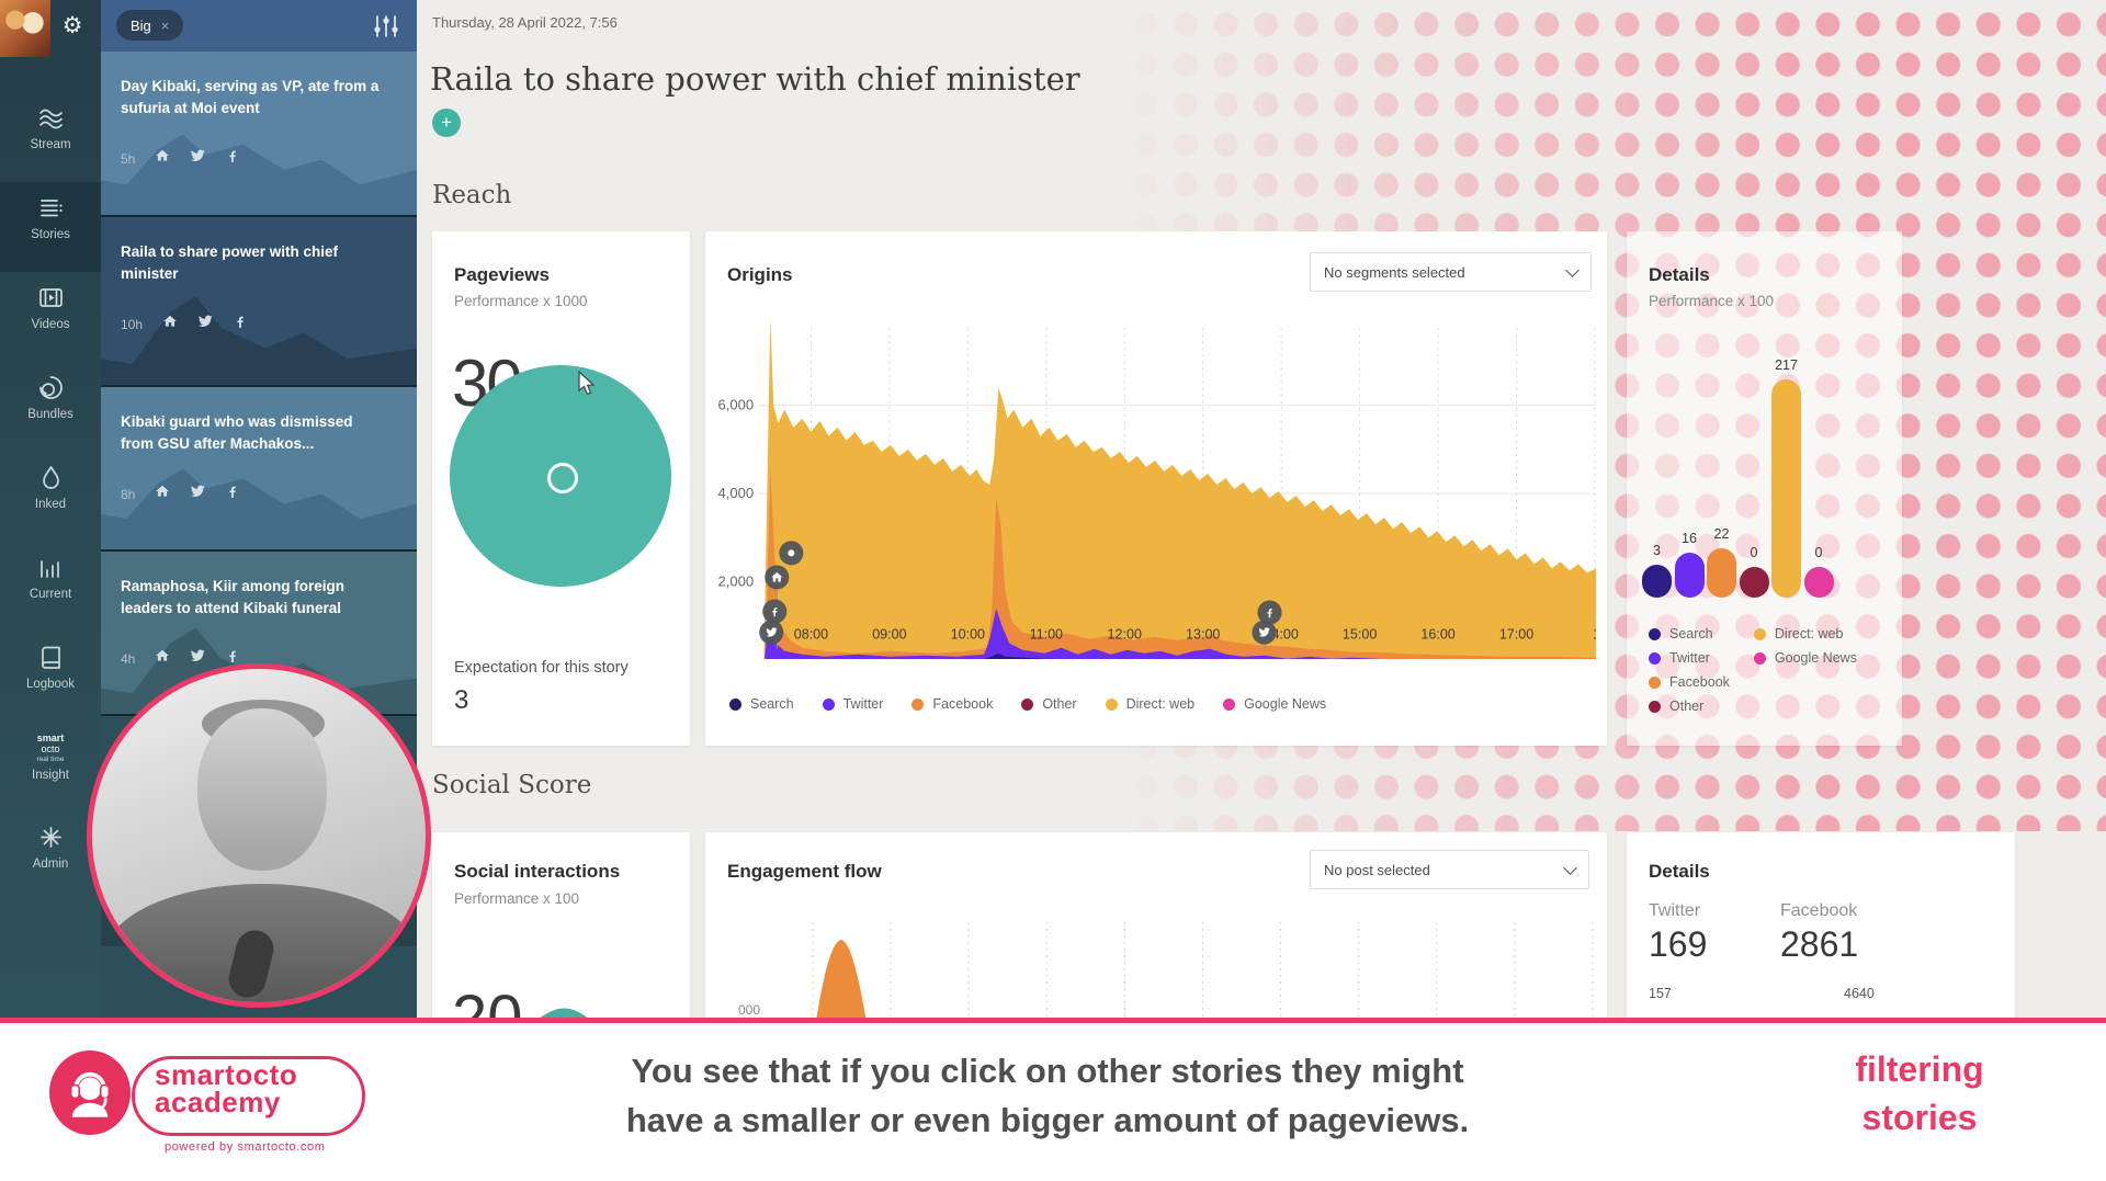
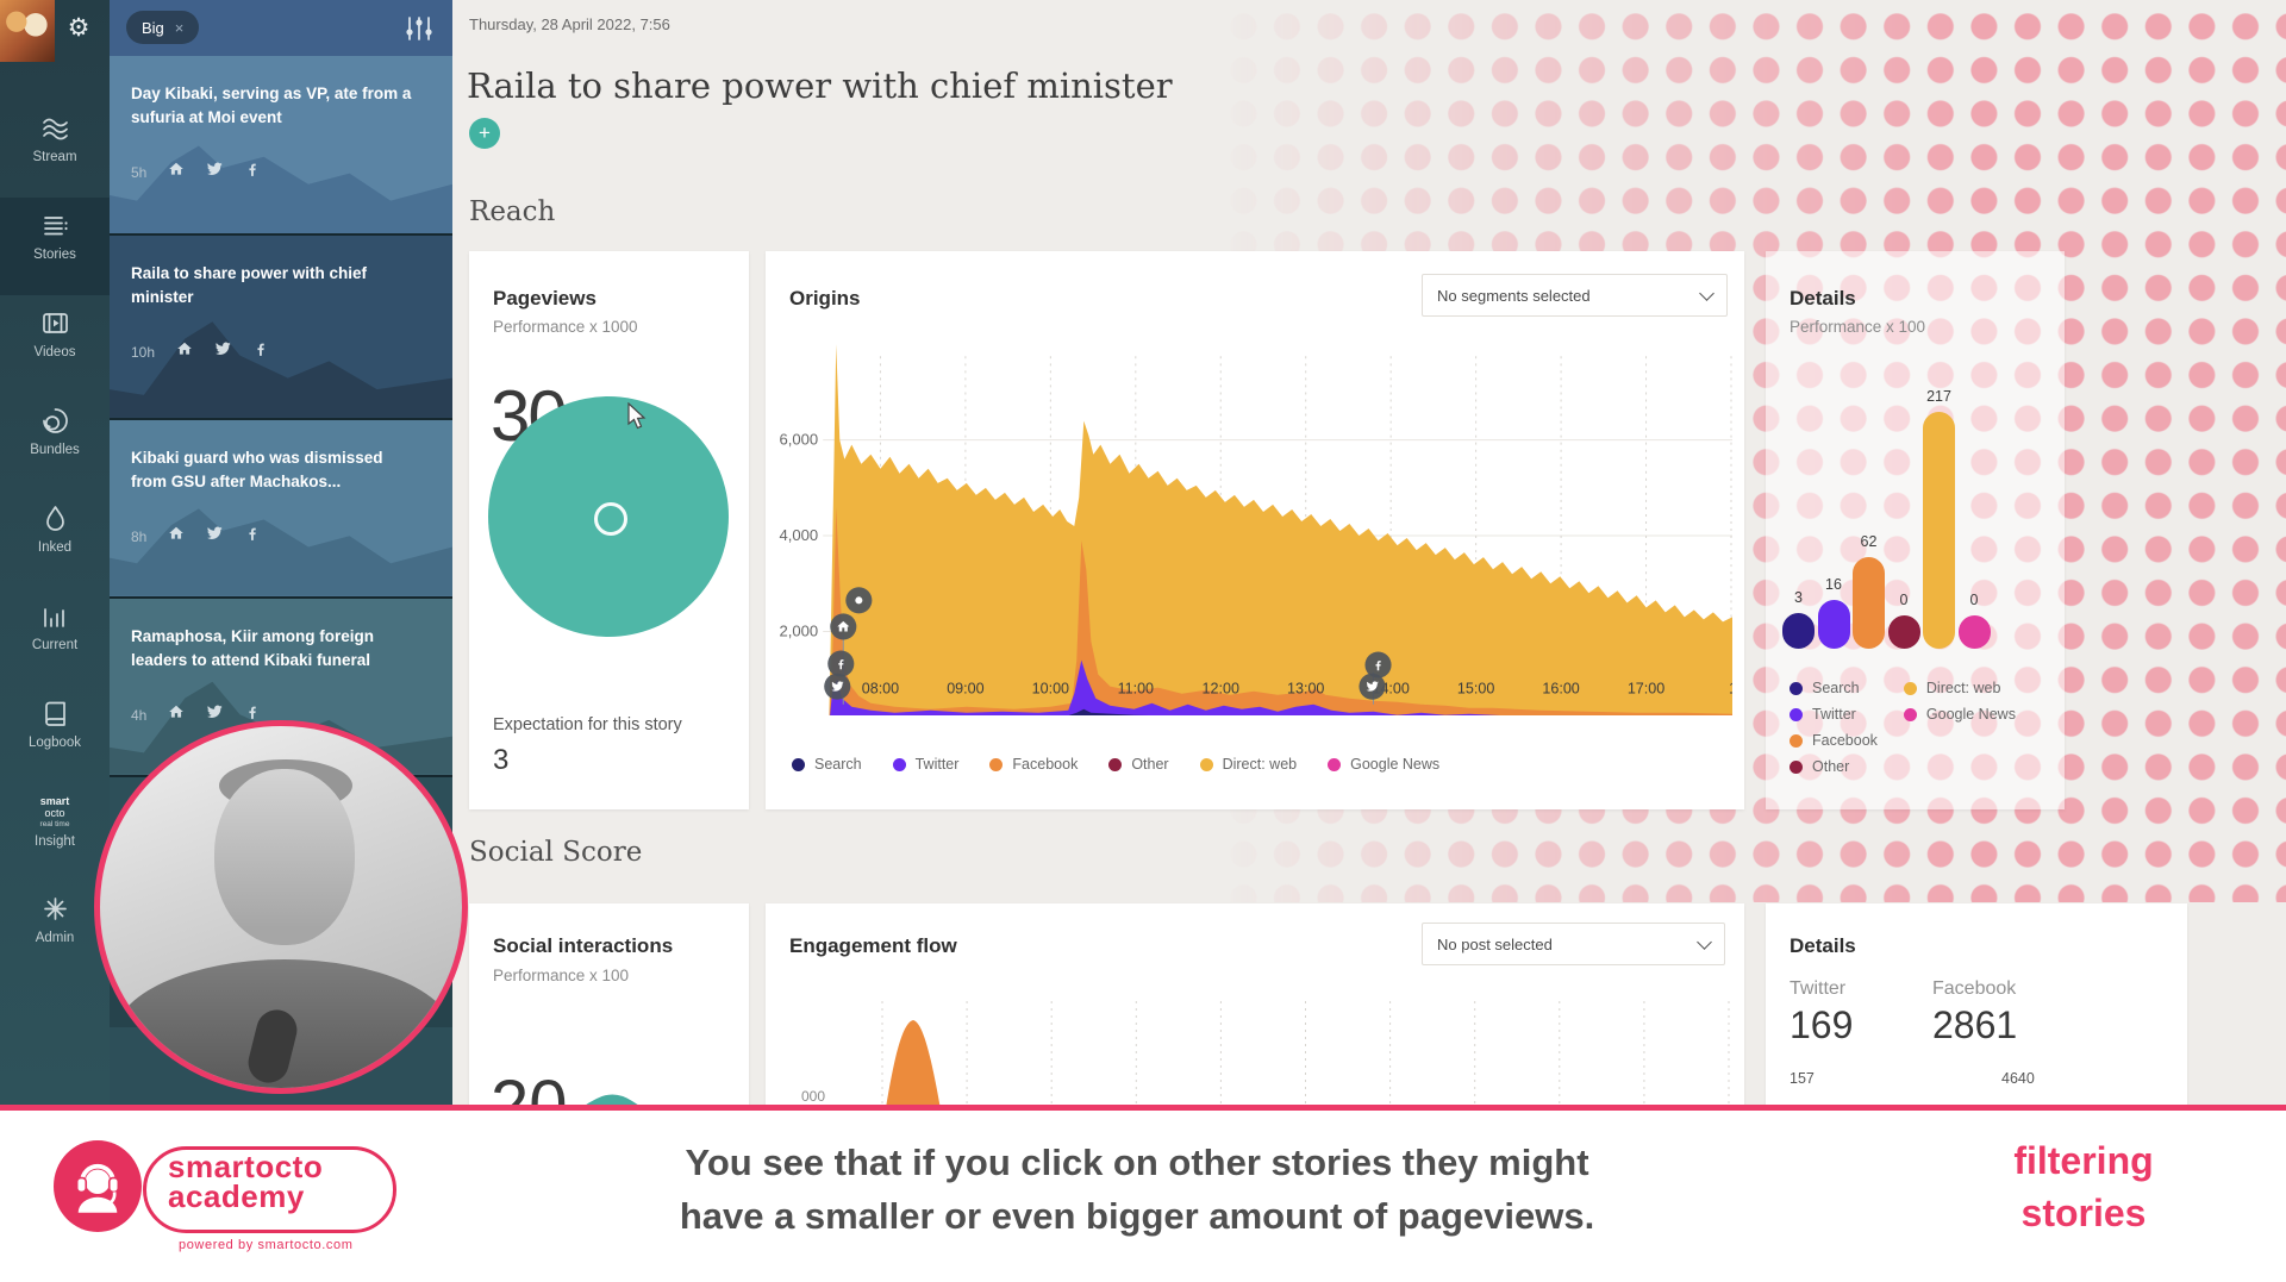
Details/Facebook: 22 -> 62
